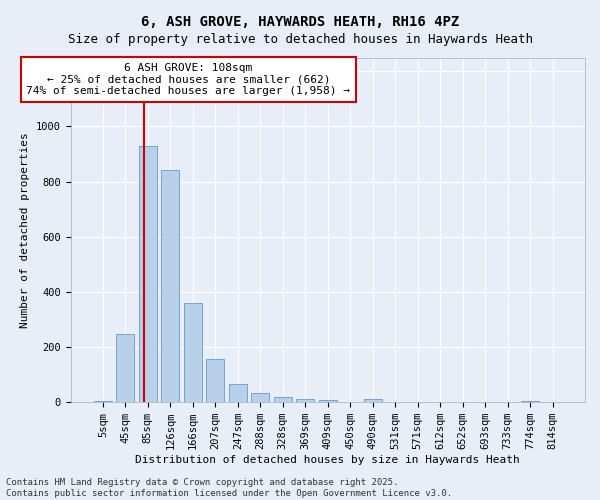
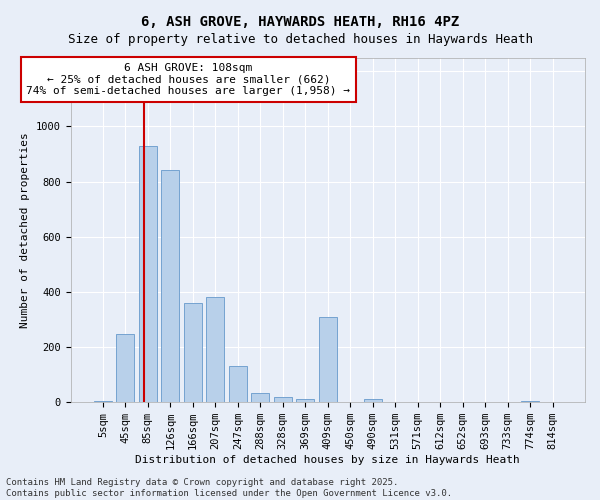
207sqm: 158 -> 380
247sqm: 65 -> 130
409sqm: 7 -> 310
